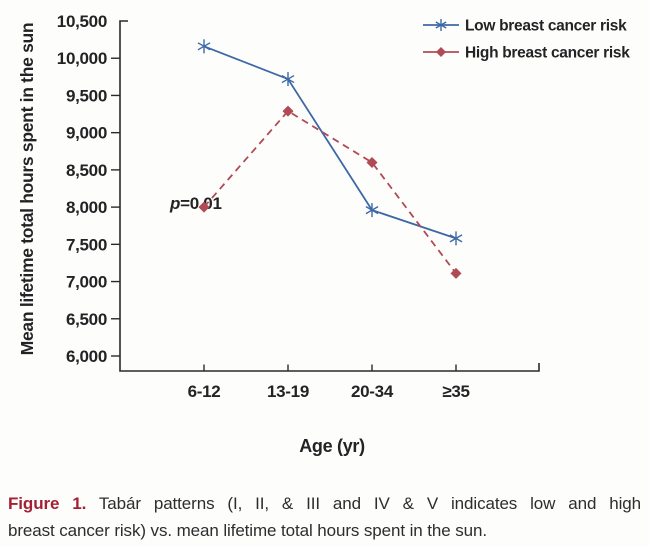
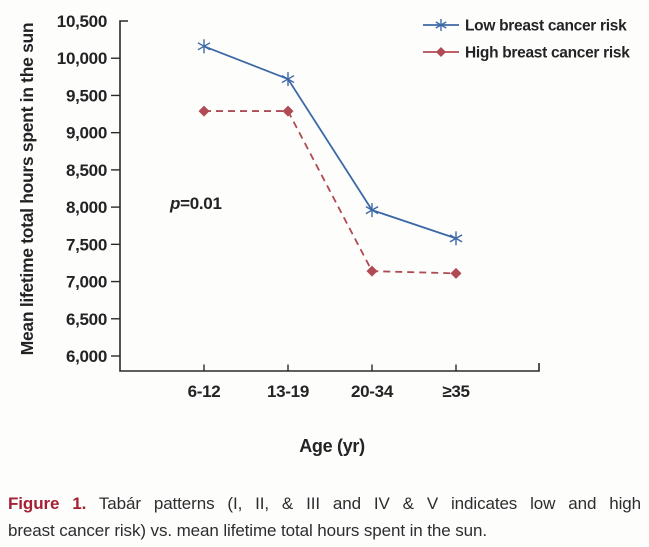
High breast cancer risk/6-12: 8000 -> 9300
High breast cancer risk/20-34: 8600 -> 7100
